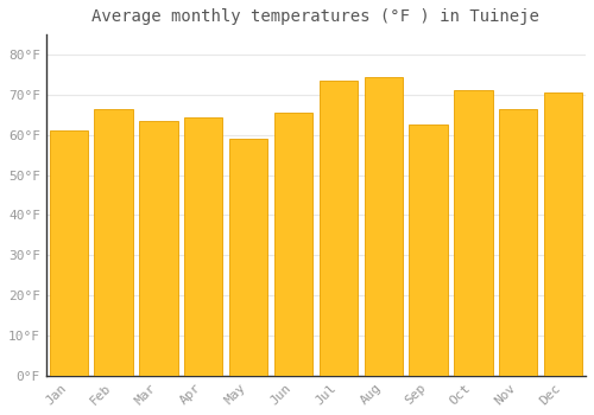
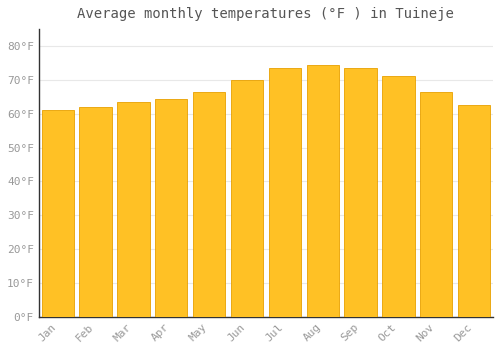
Feb: 66.5°F -> 61.9°F
May: 59.0°F -> 66.5°F
Jun: 65.5°F -> 70.0°F
Sep: 62.5°F -> 73.5°F
Dec: 70.5°F -> 62.5°F
